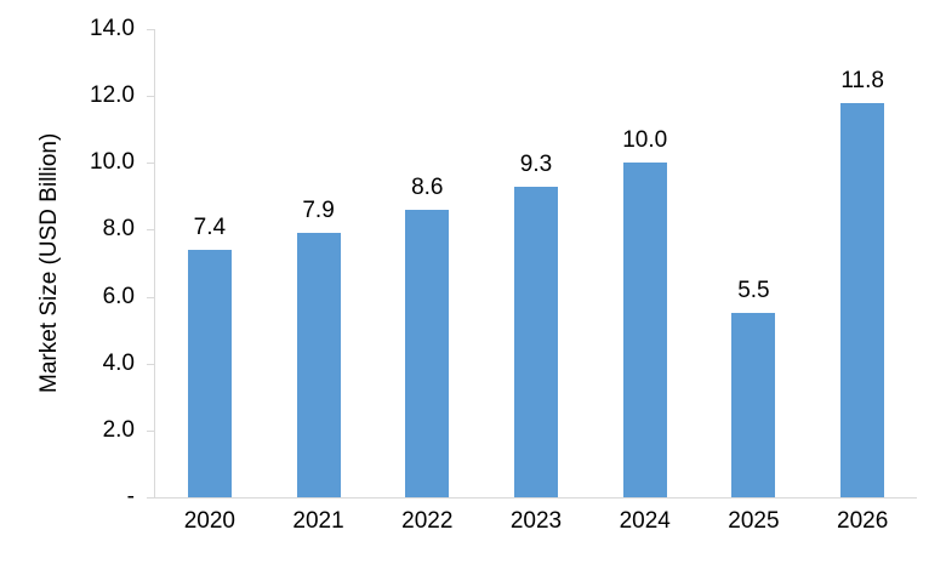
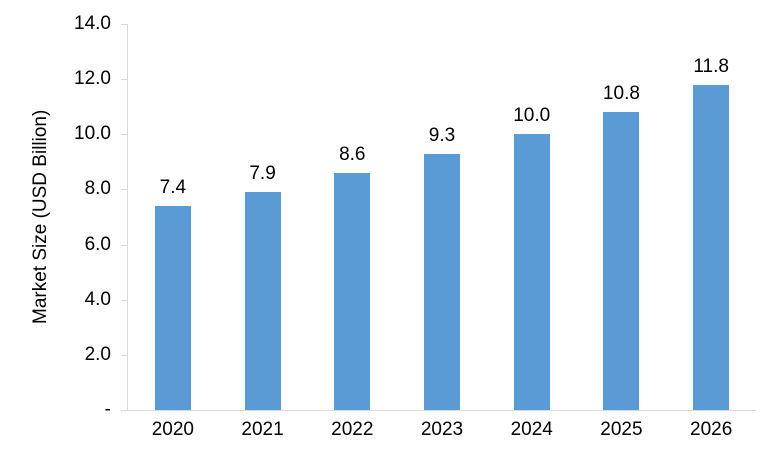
2025: 5.5 -> 10.8
